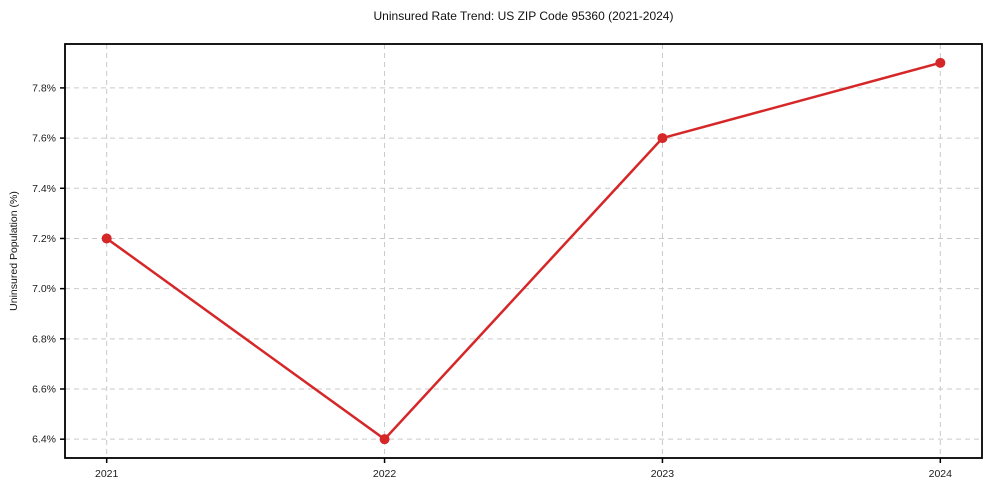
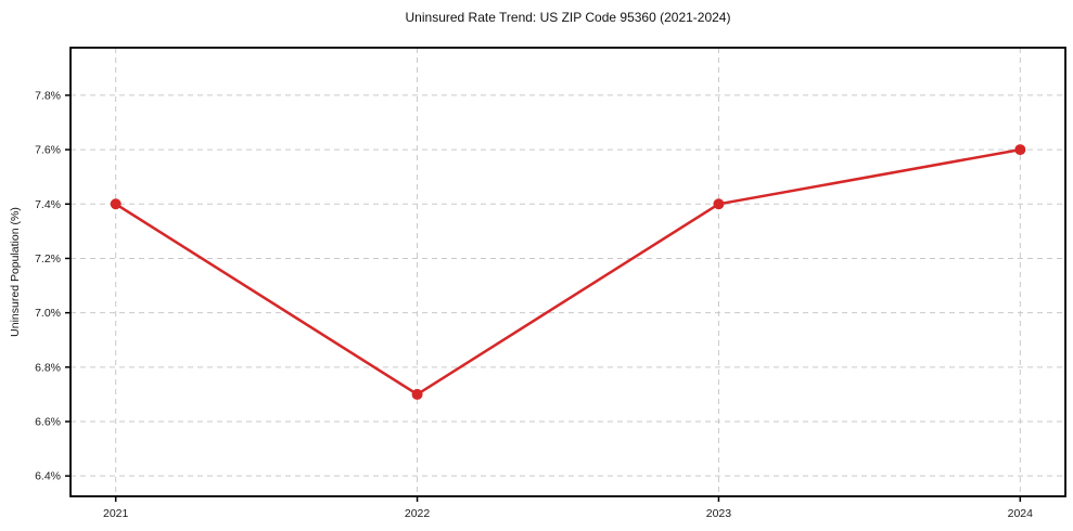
2021: 7.2% -> 7.4%
2022: 6.4% -> 6.7%
2023: 7.6% -> 7.4%
2024: 7.9% -> 7.6%
